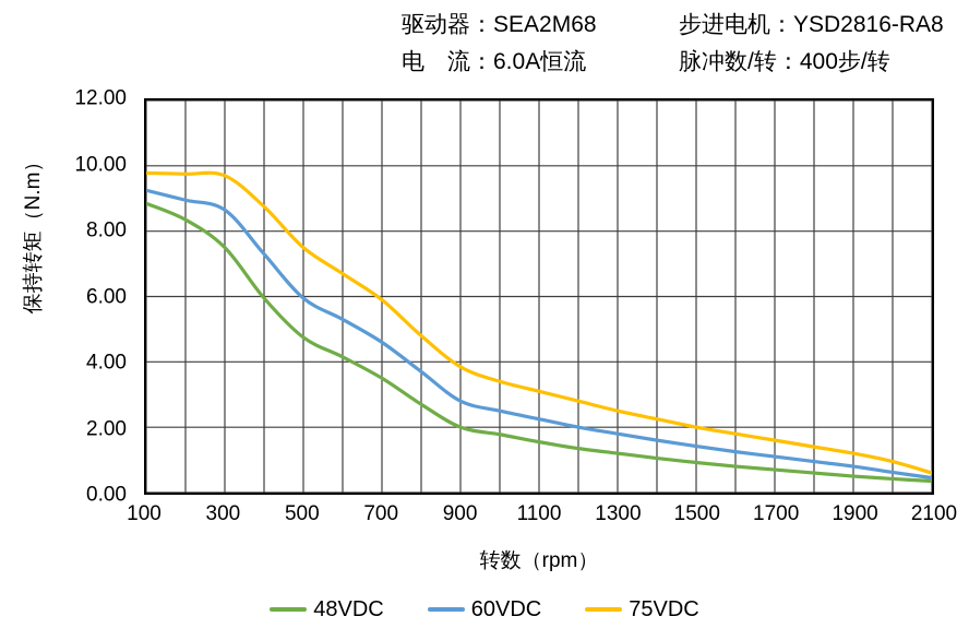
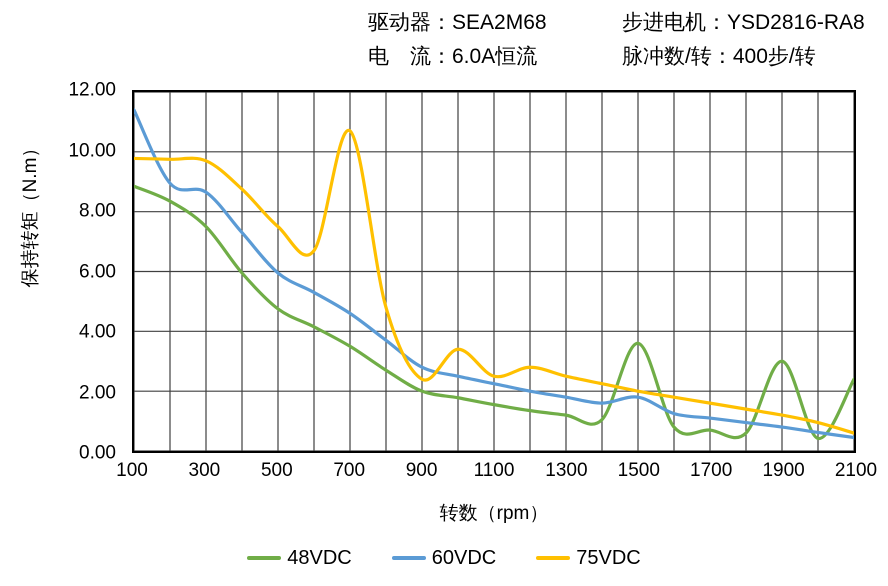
60VDC/100: 9.2 -> 11.4
75VDC/700: 5.9 -> 10.7
75VDC/900: 3.9 -> 2.4
75VDC/1100: 3.1 -> 2.5
48VDC/1500: 0.9 -> 3.6
60VDC/1500: 1.4 -> 1.8
48VDC/1900: 0.5 -> 3.0
48VDC/2100: 0.3 -> 2.4
